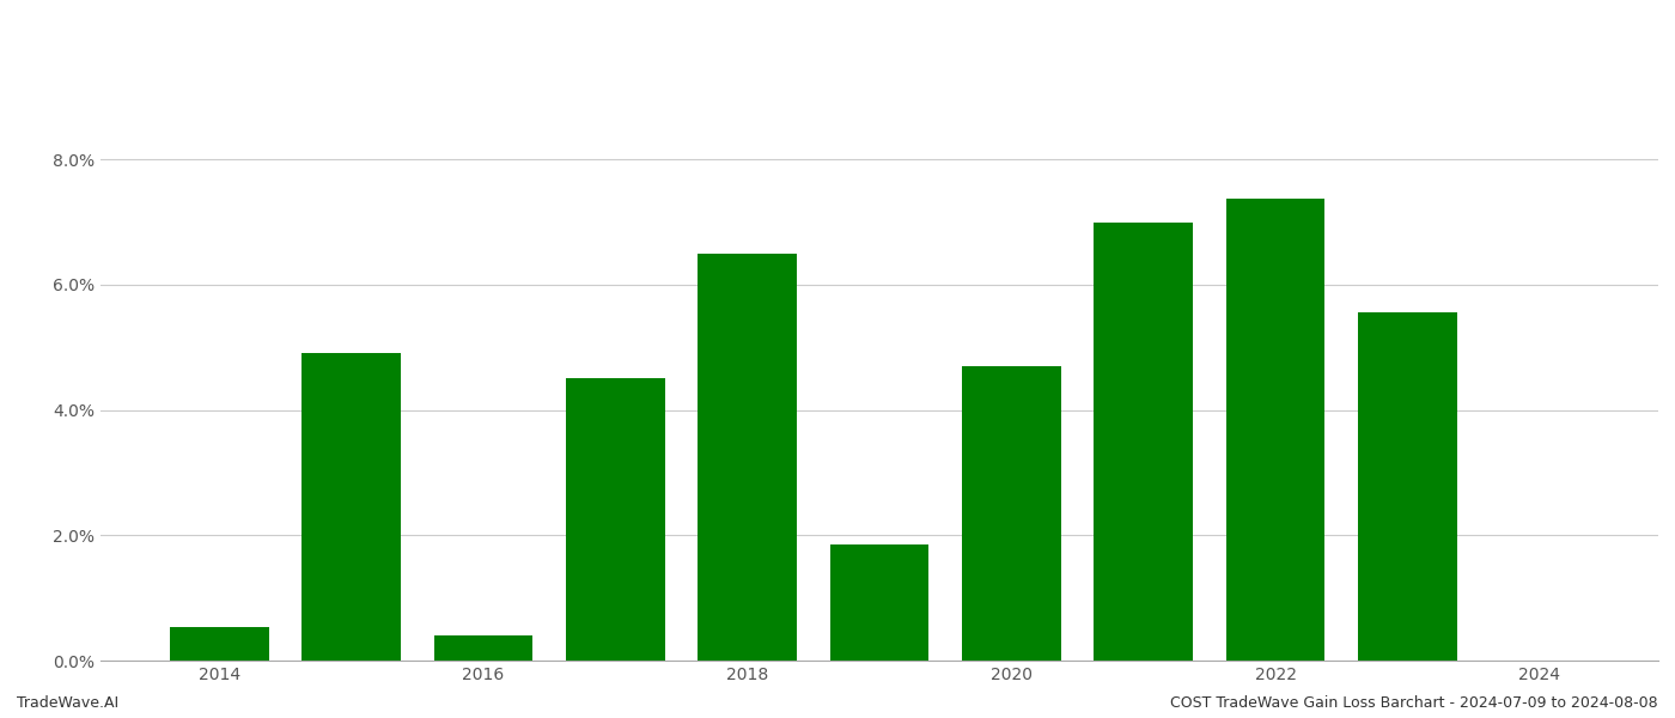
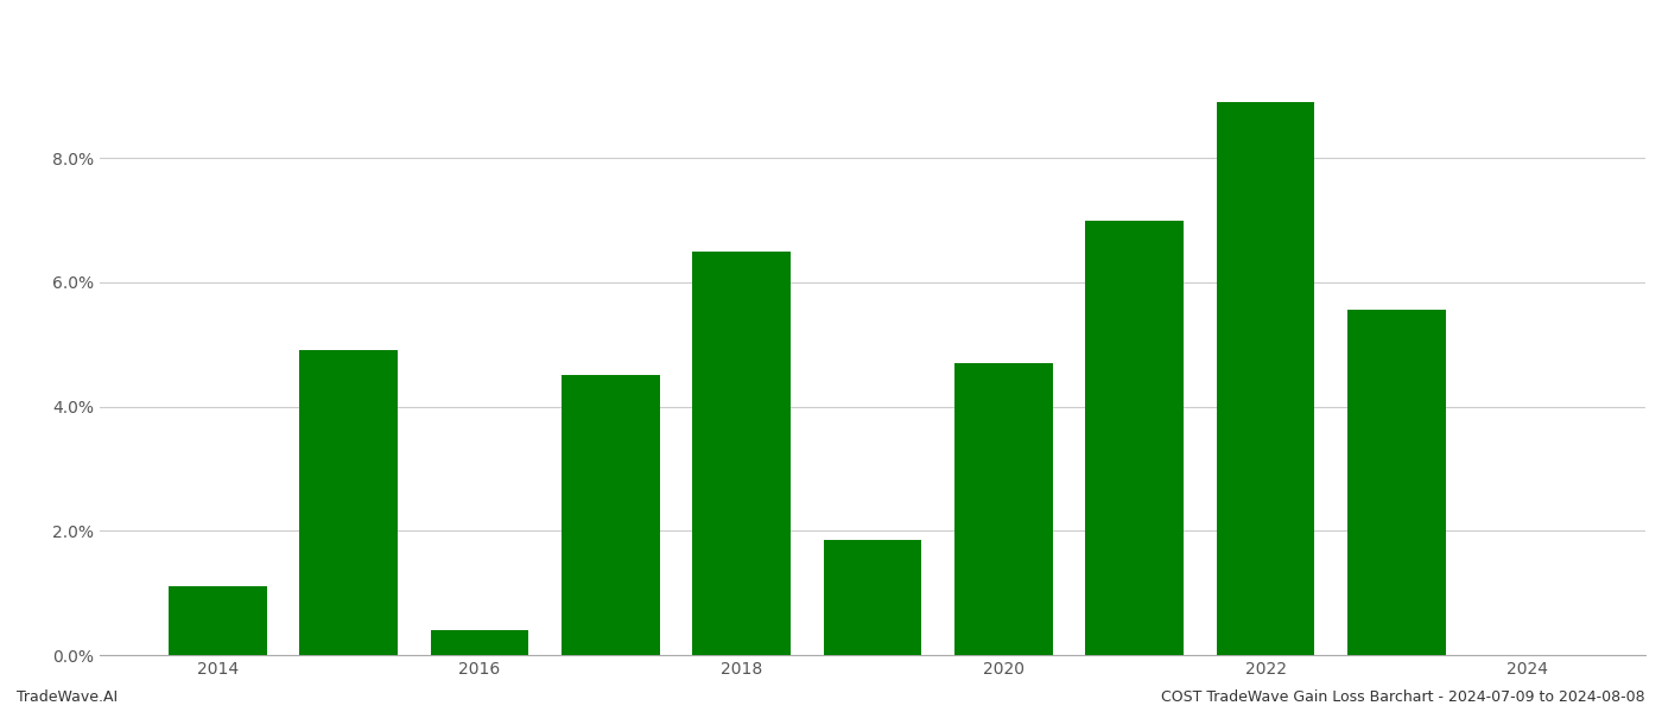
2014: 0.54% -> 1.10%
2022: 7.38% -> 8.90%
